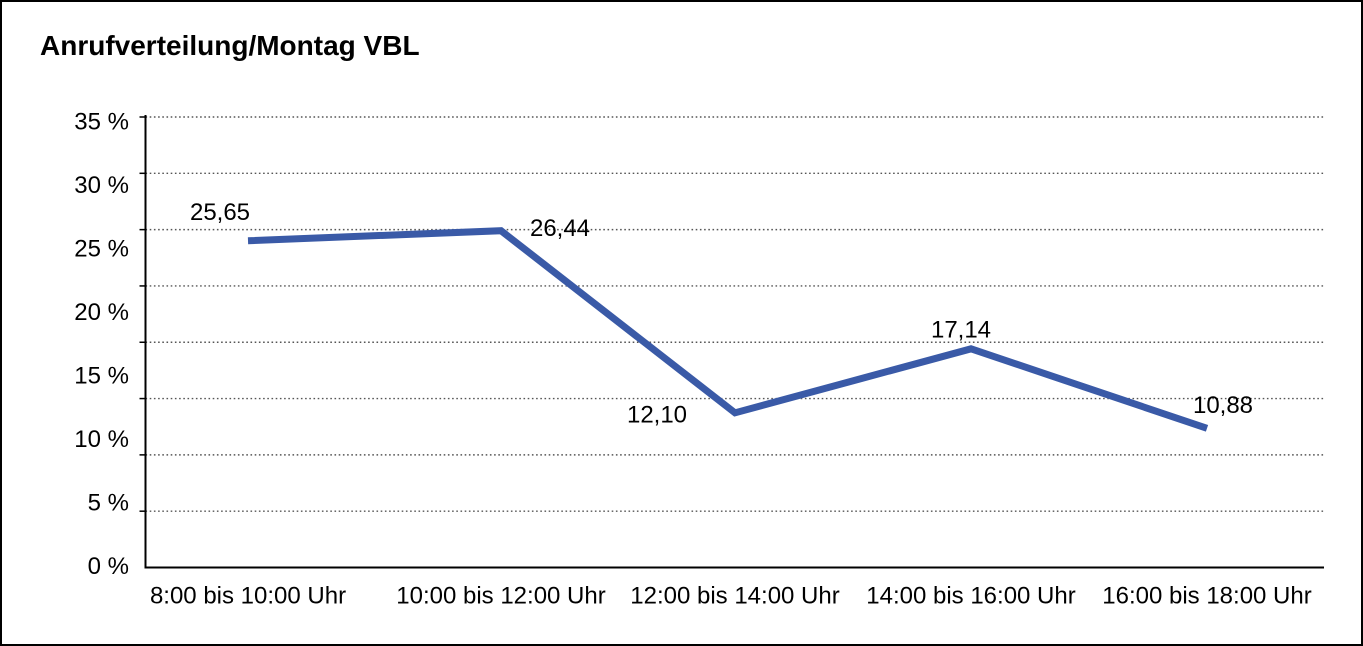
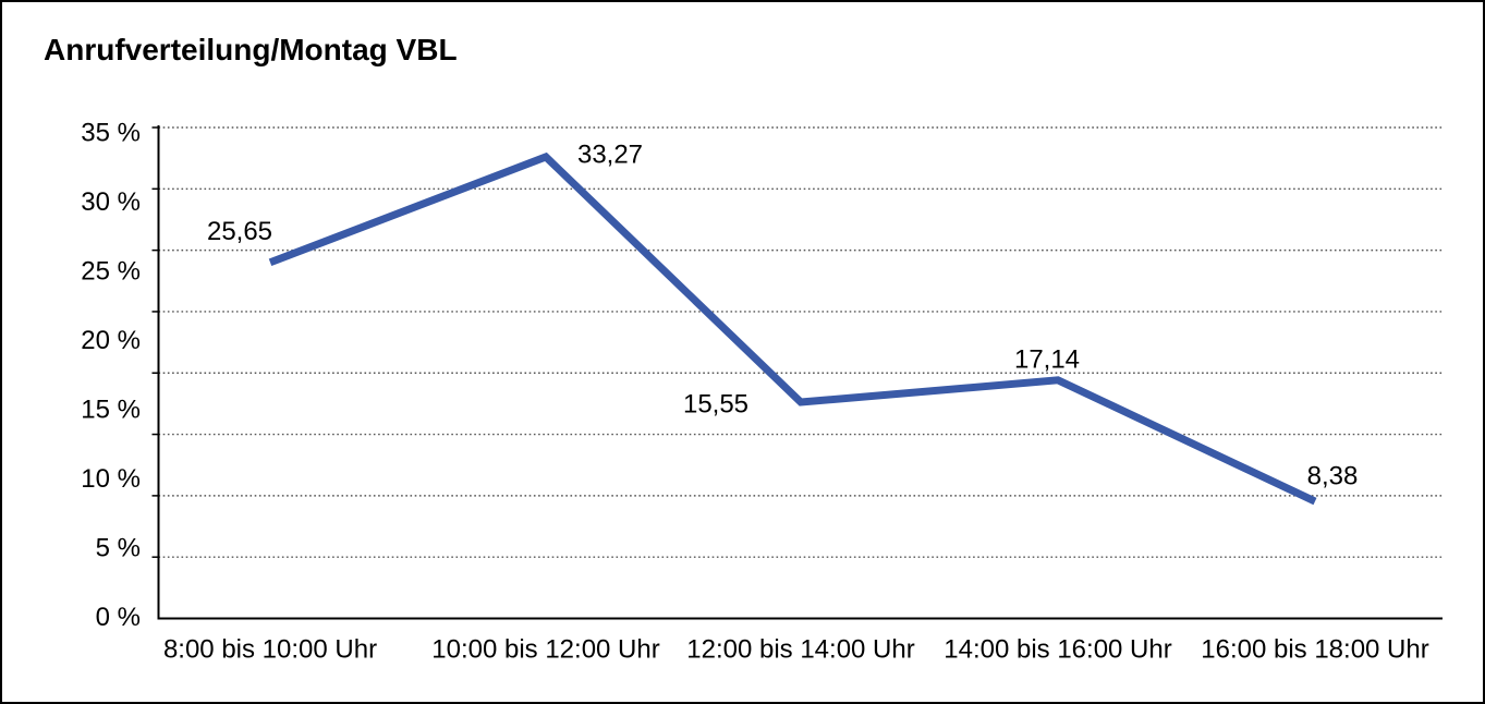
10:00 bis 12:00 Uhr: 26,44 -> 33,27
12:00 bis 14:00 Uhr: 12,10 -> 15,55
16:00 bis 18:00 Uhr: 10,88 -> 8,38
